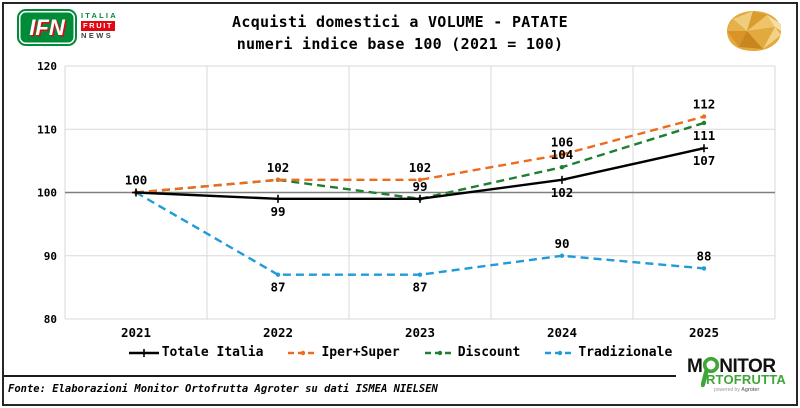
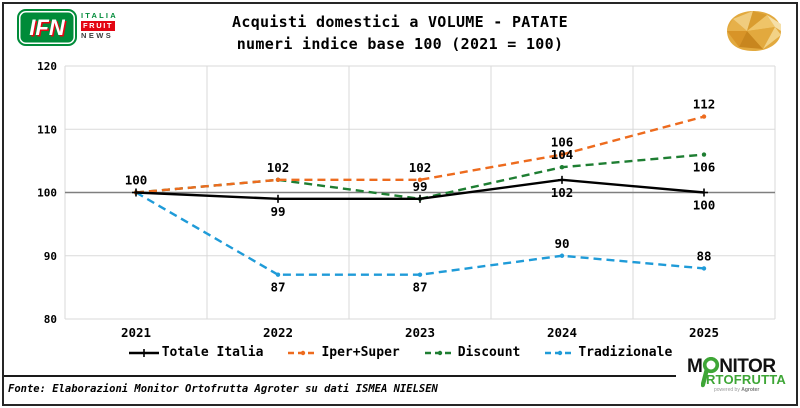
Totale Italia/2025: 107 -> 100
Discount/2025: 111 -> 106
